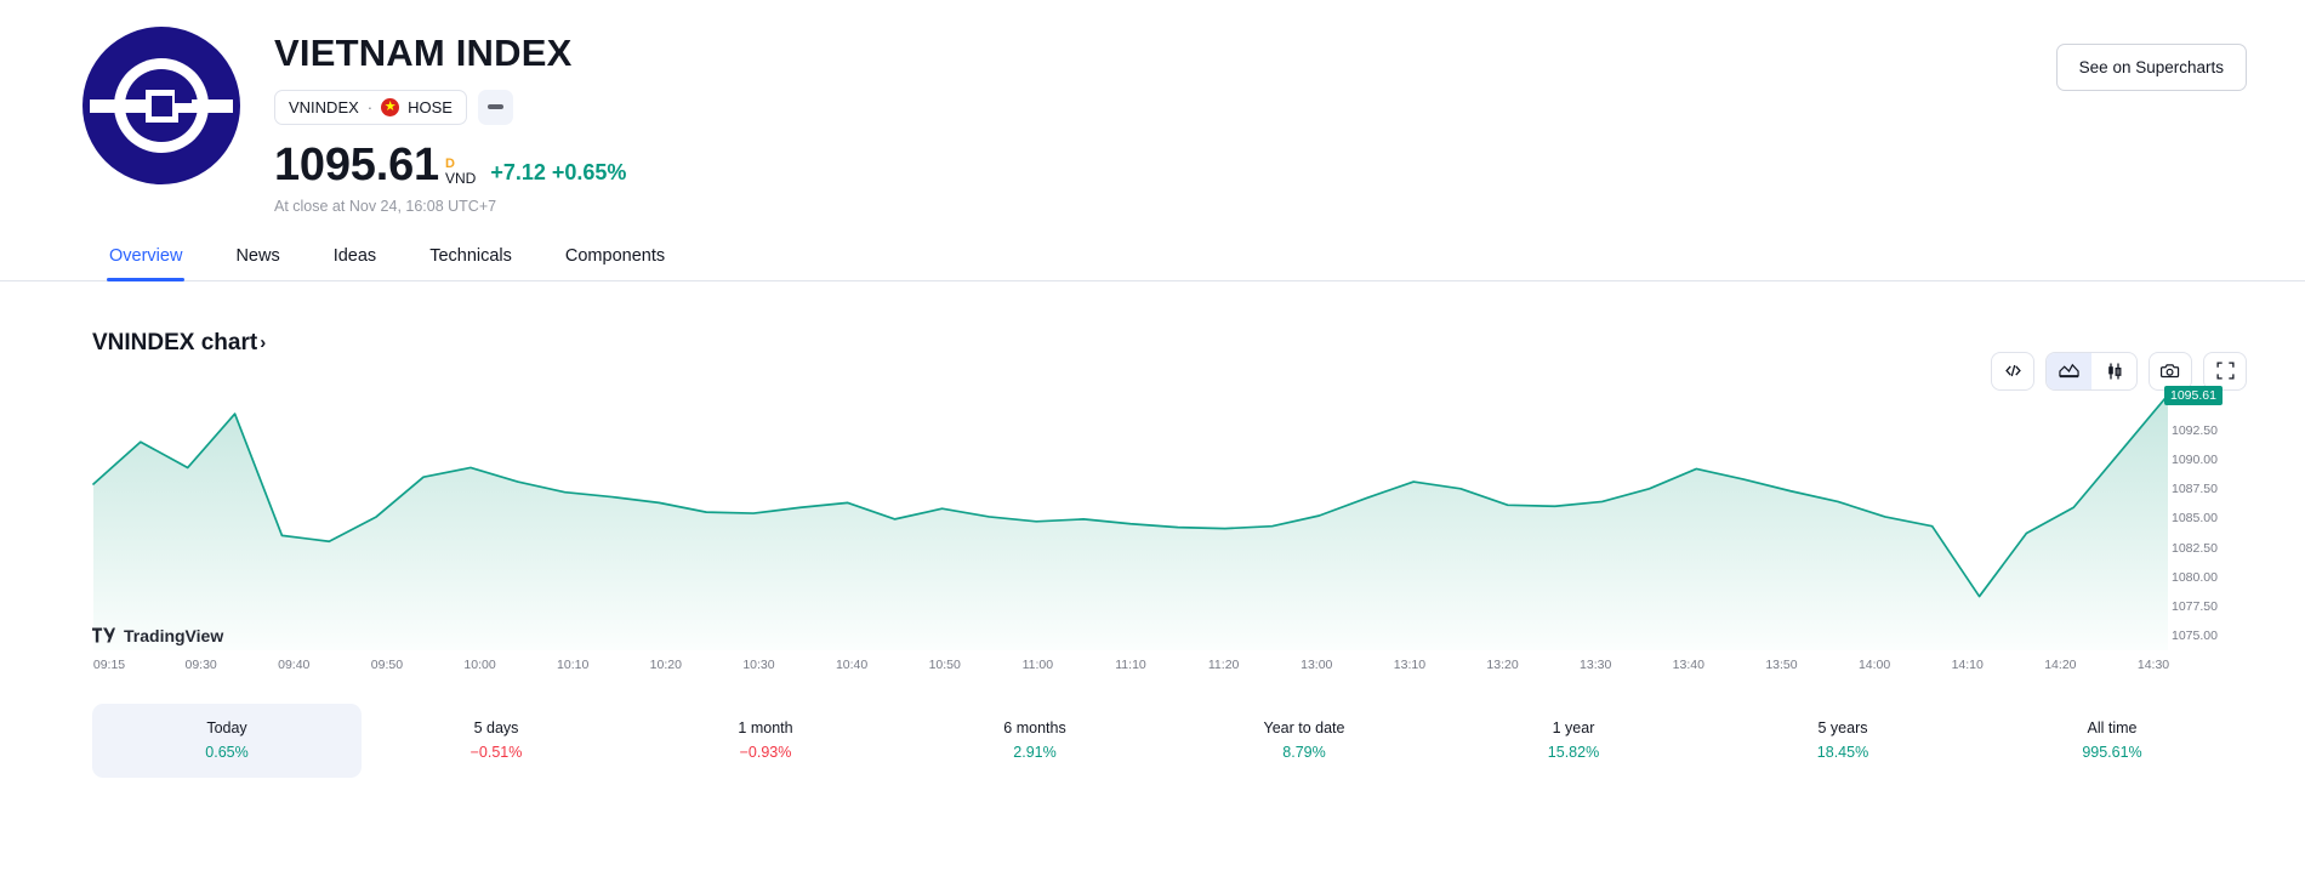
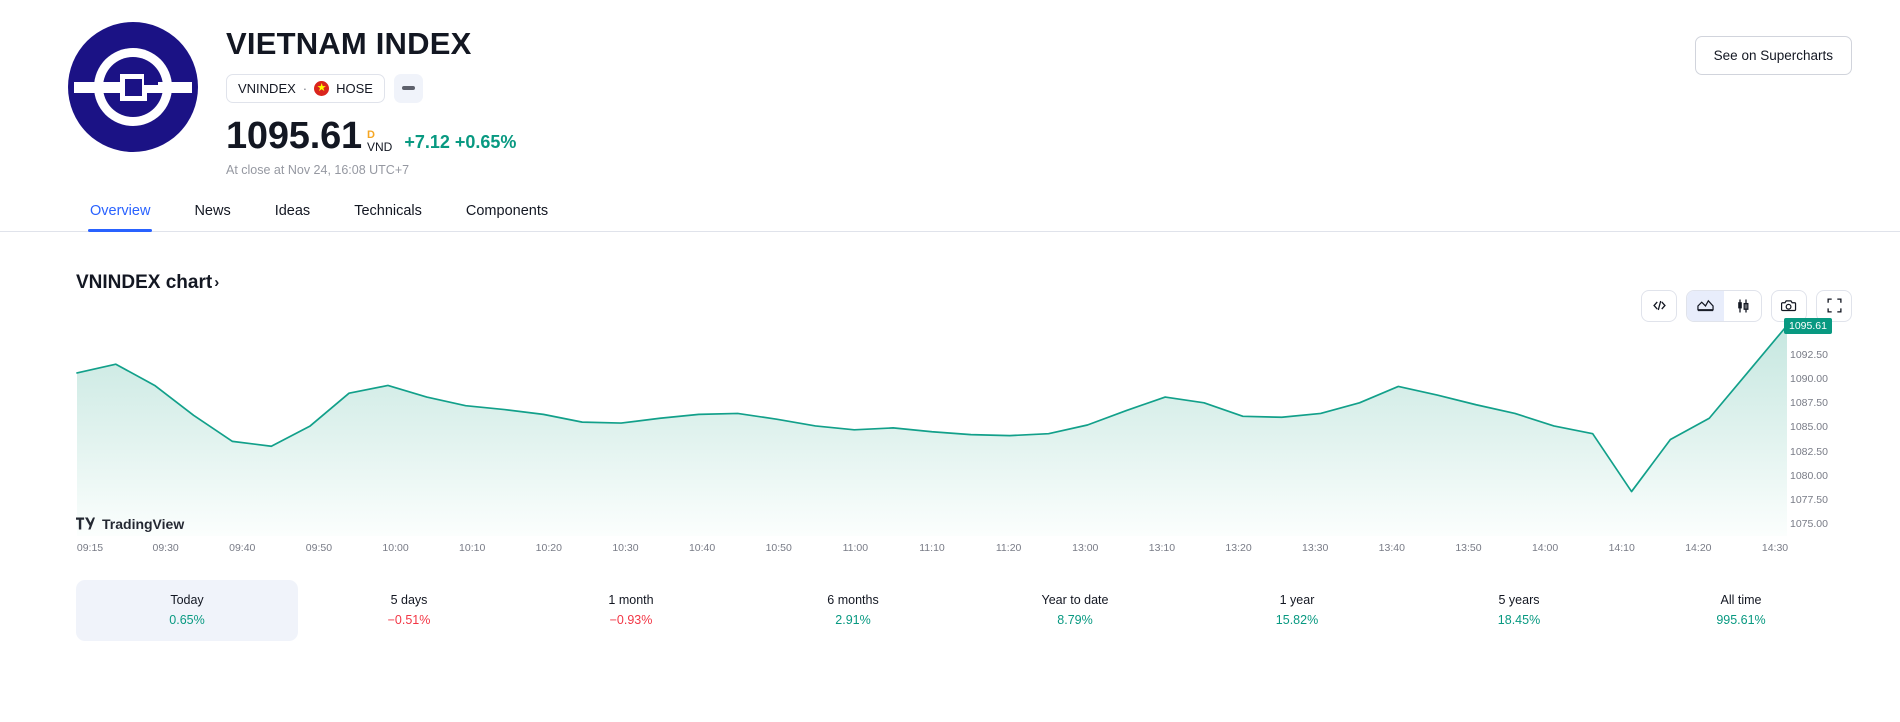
09:15: 1088 -> 1091
09:30: 1094 -> 1086
10:40: 1085 -> 1086
